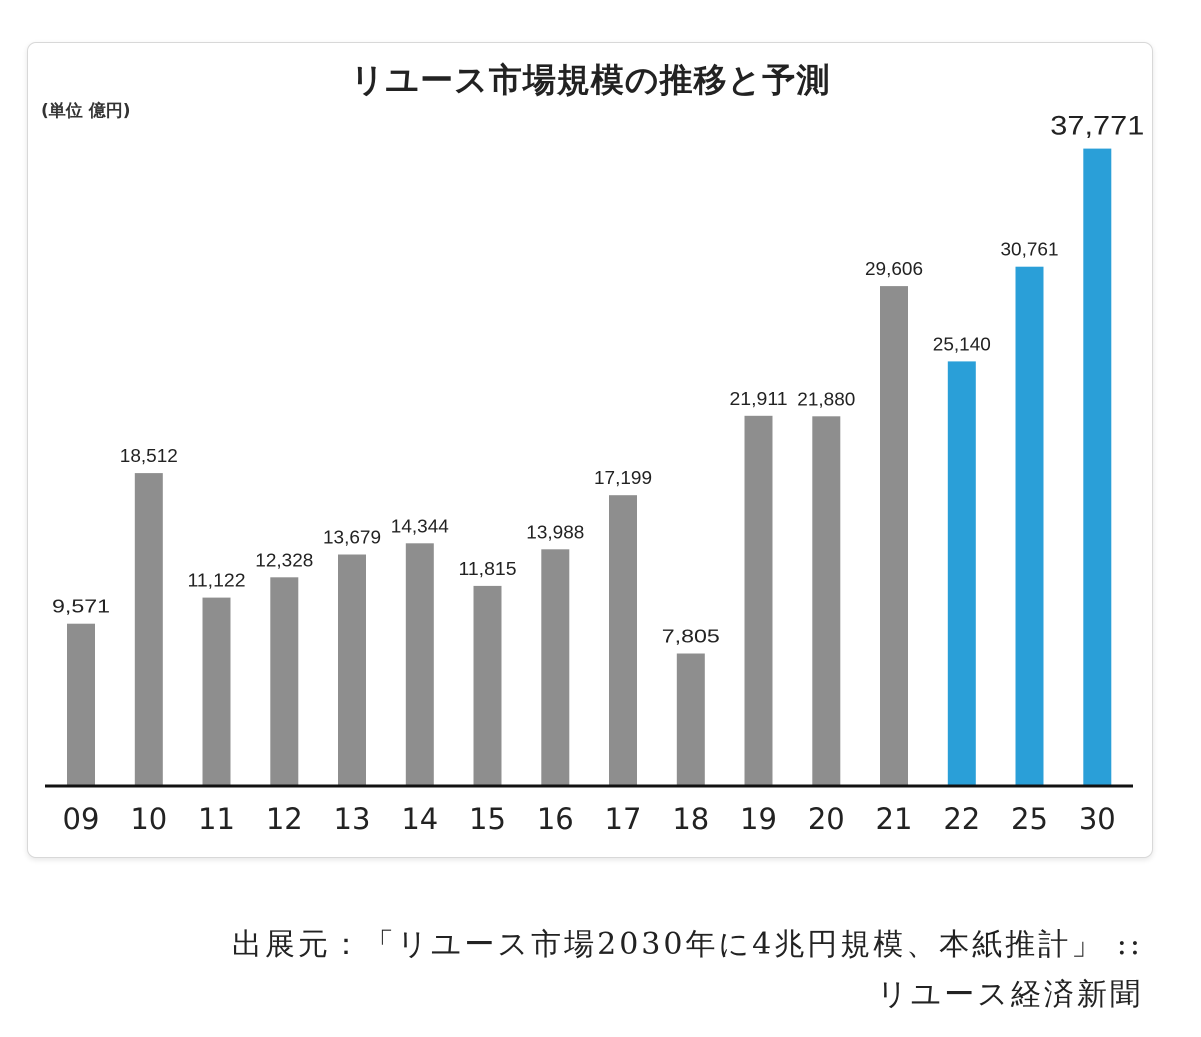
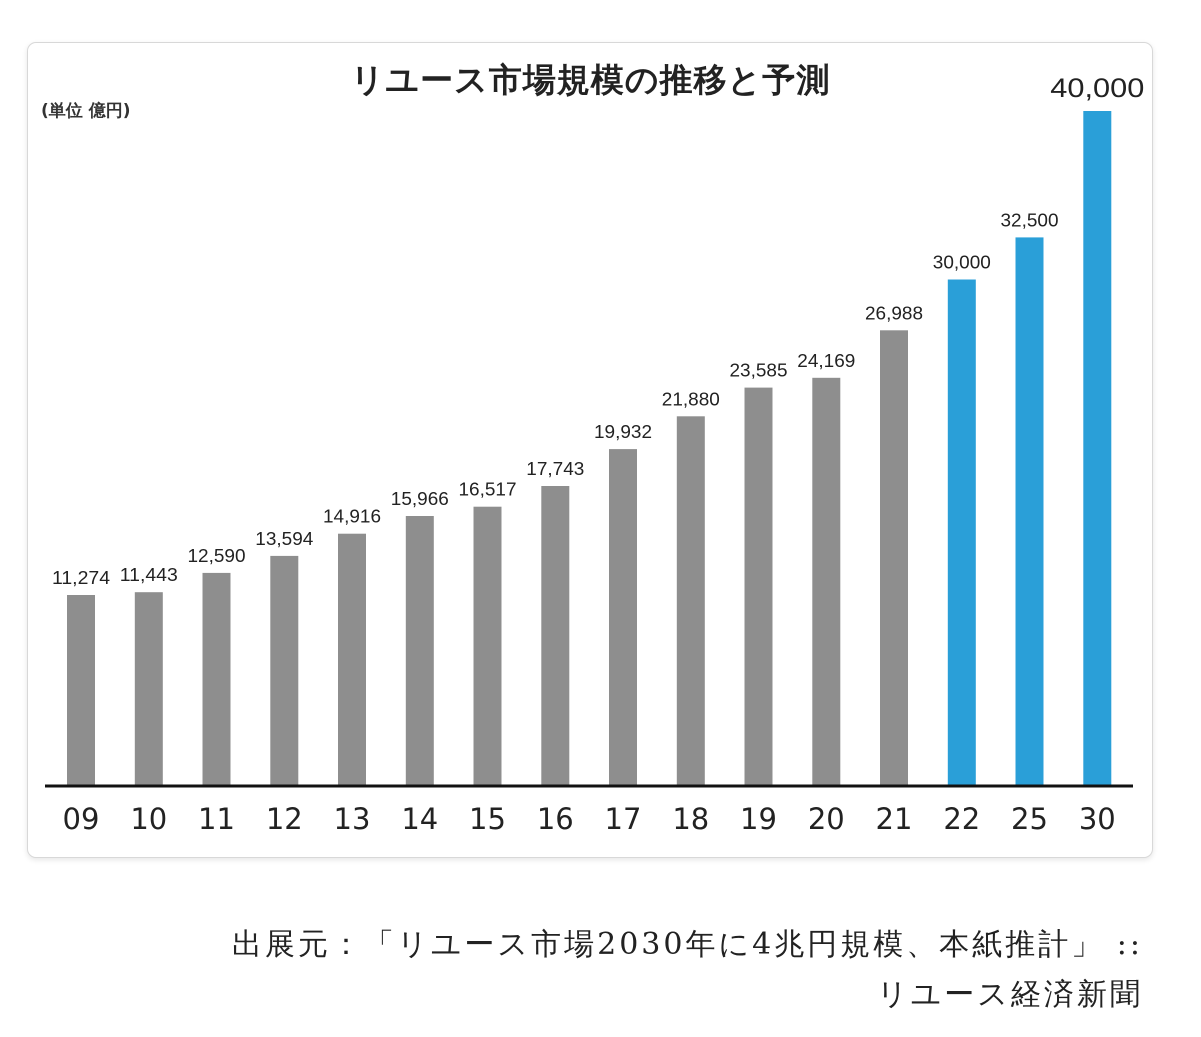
09: 9,571 -> 11,274
10: 18,512 -> 11,443
11: 11,122 -> 12,590
12: 12,328 -> 13,594
13: 13,679 -> 14,916
14: 14,344 -> 15,966
15: 11,815 -> 16,517
16: 13,988 -> 17,743
17: 17,199 -> 19,932
18: 7,805 -> 21,880
19: 21,911 -> 23,585
20: 21,880 -> 24,169
21: 29,606 -> 26,988
22: 25,140 -> 30,000
25: 30,761 -> 32,500
30: 37,771 -> 40,000
